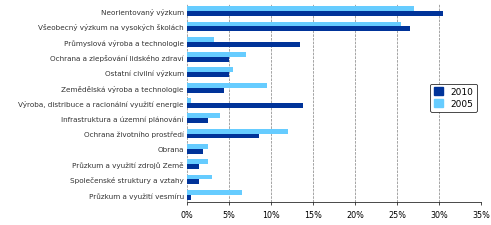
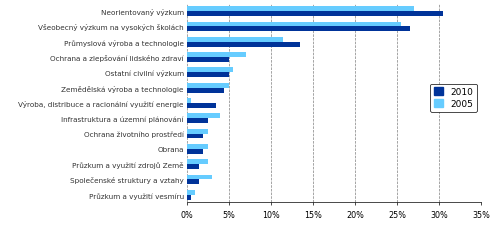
2005/Průmyslová výroba a technologie: 3.2% -> 11.5%
2005/Zemědělská výroba a technologie: 9.6% -> 5.0%
2010/Výroba, distribuce a racionální využití energie: 13.8% -> 3.5%
2005/Ochrana životního prostředí: 12.0% -> 2.5%
2010/Ochrana životního prostředí: 8.6% -> 2.0%
2005/Průzkum a využití vesmíru: 6.6% -> 1.0%
